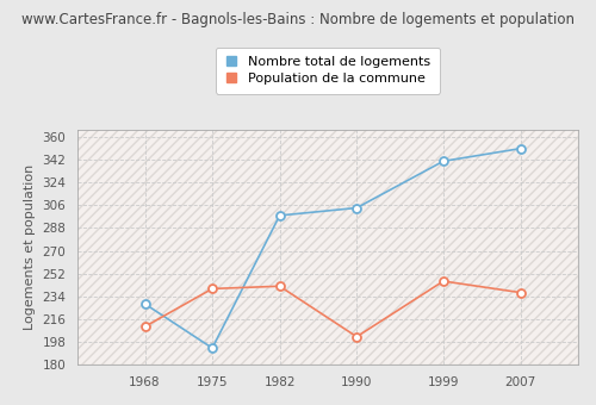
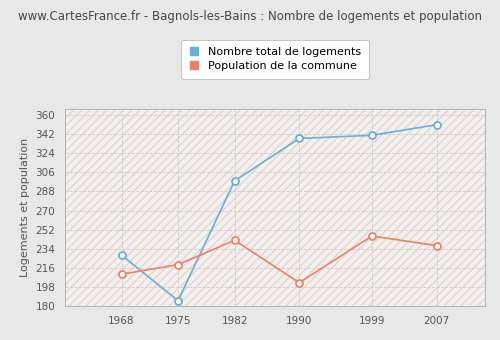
Nombre total de logements/1975: 193 -> 185
Population de la commune/1975: 240 -> 219
Nombre total de logements/1990: 304 -> 338
